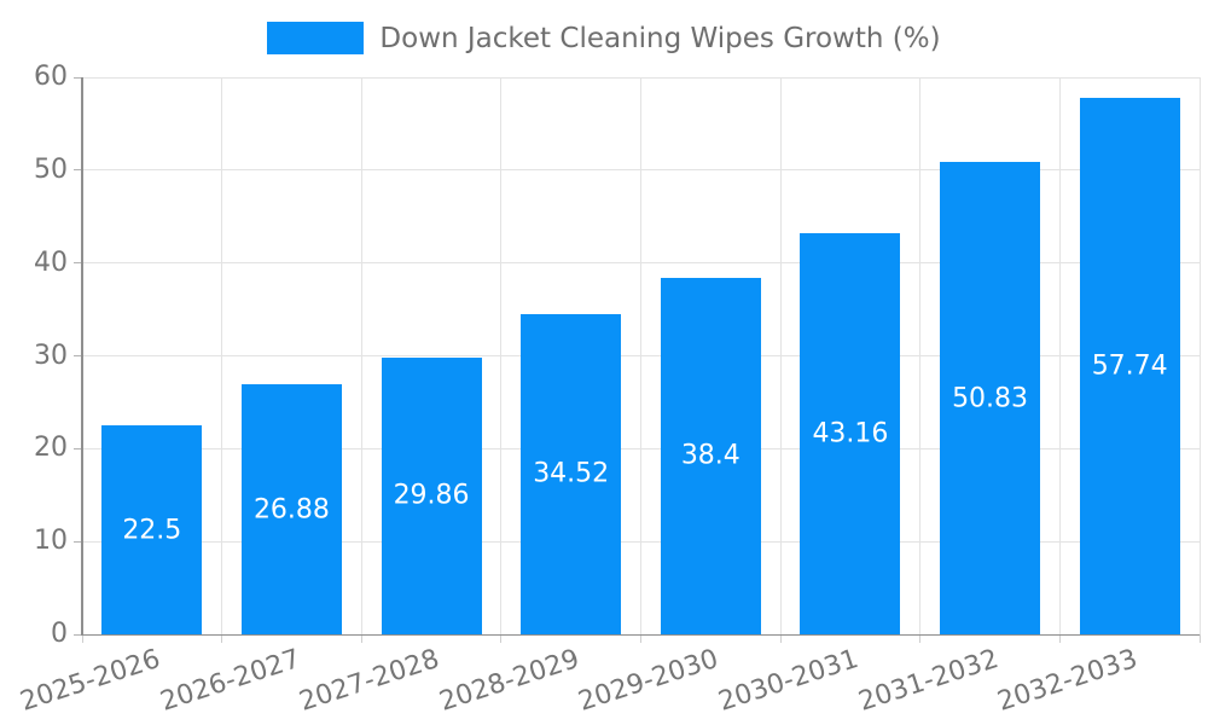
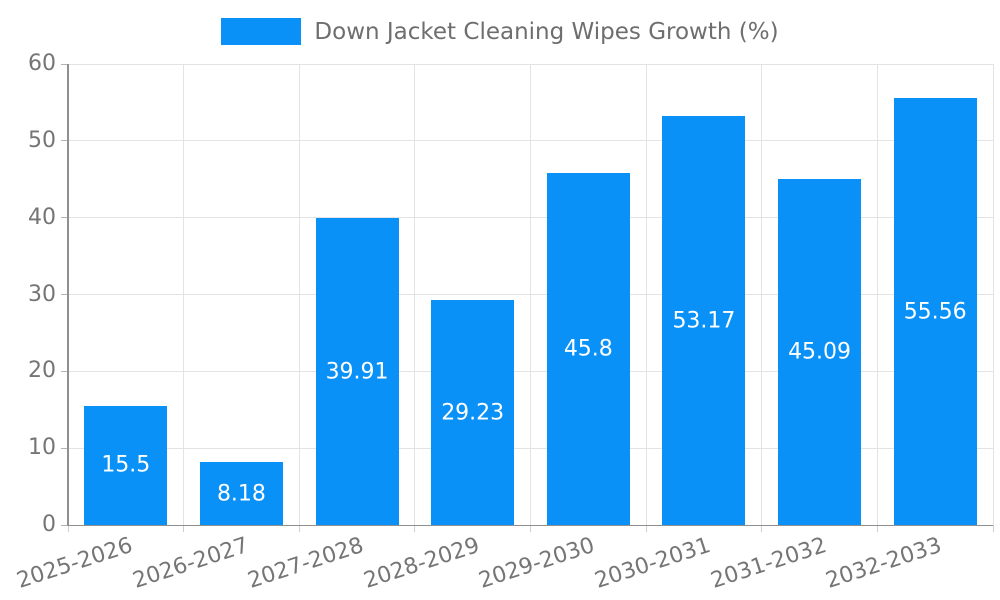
2025-2026: 22.5 -> 15.5
2026-2027: 26.88 -> 8.18
2027-2028: 29.86 -> 39.91
2028-2029: 34.52 -> 29.23
2029-2030: 38.4 -> 45.8
2030-2031: 43.16 -> 53.17
2031-2032: 50.83 -> 45.09
2032-2033: 57.74 -> 55.56
